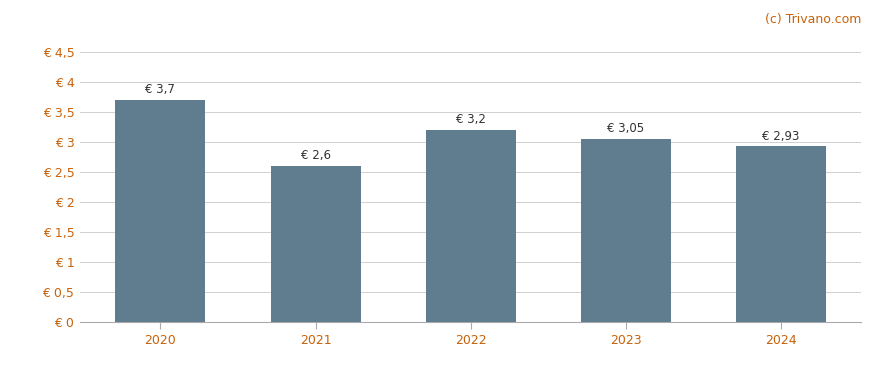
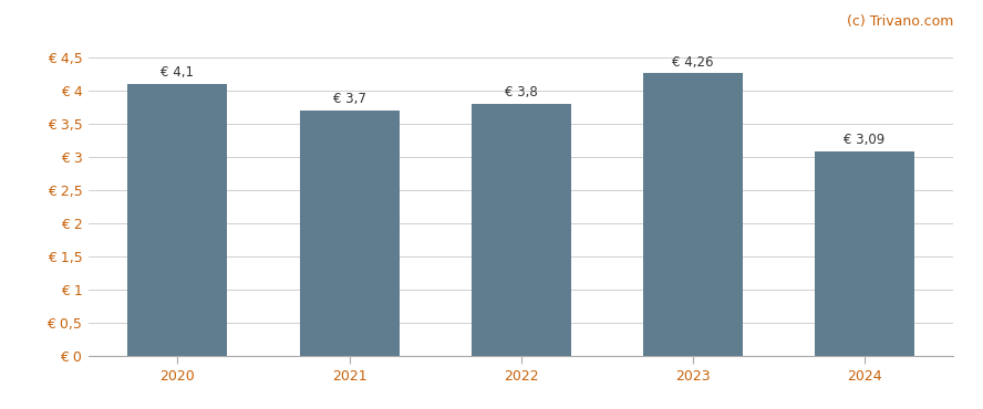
2020: 3,7 -> 4,1
2021: 2,6 -> 3,7
2022: 3,2 -> 3,8
2023: 3,05 -> 4,26
2024: 2,93 -> 3,09
